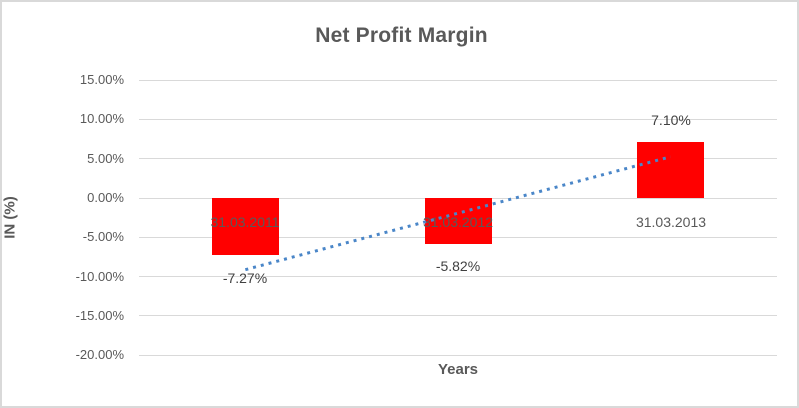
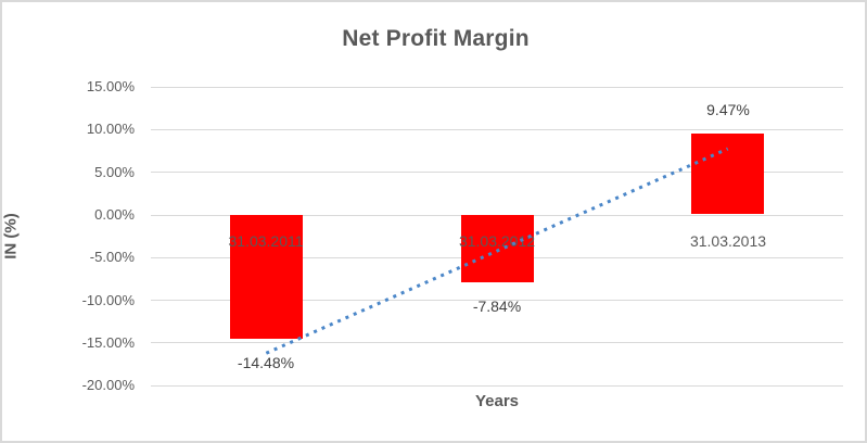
31.03.2011: -7.27% -> -14.48%
31.03.2012: -5.82% -> -7.84%
31.03.2013: 7.10% -> 9.47%
